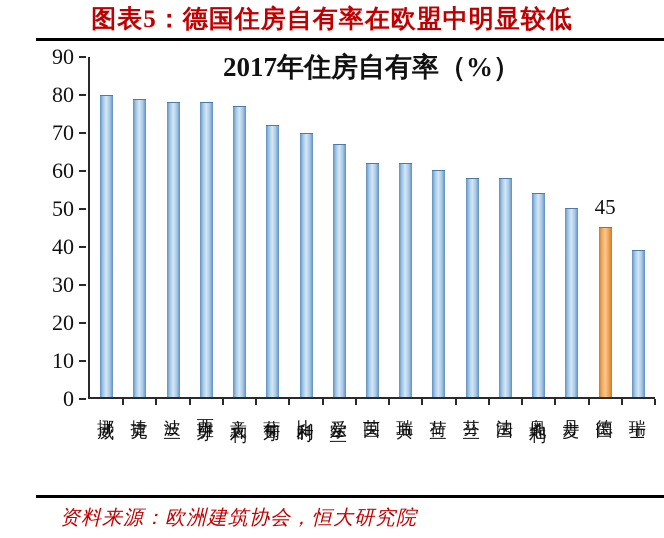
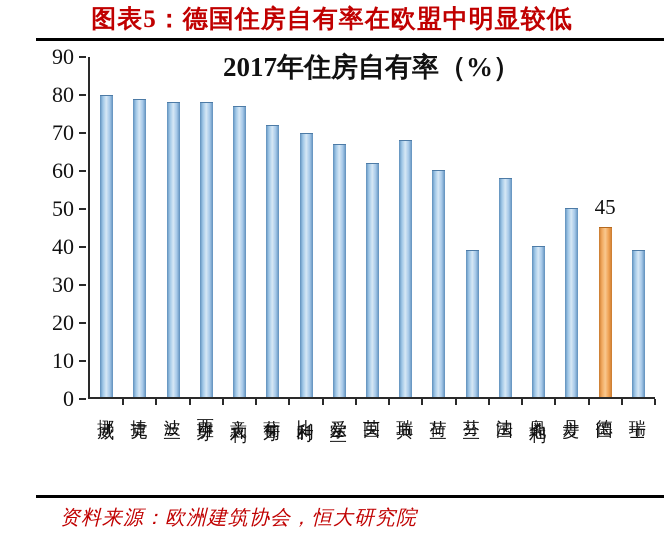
瑞典: 62 -> 68
芬兰: 58 -> 39
奥地利: 54 -> 40
